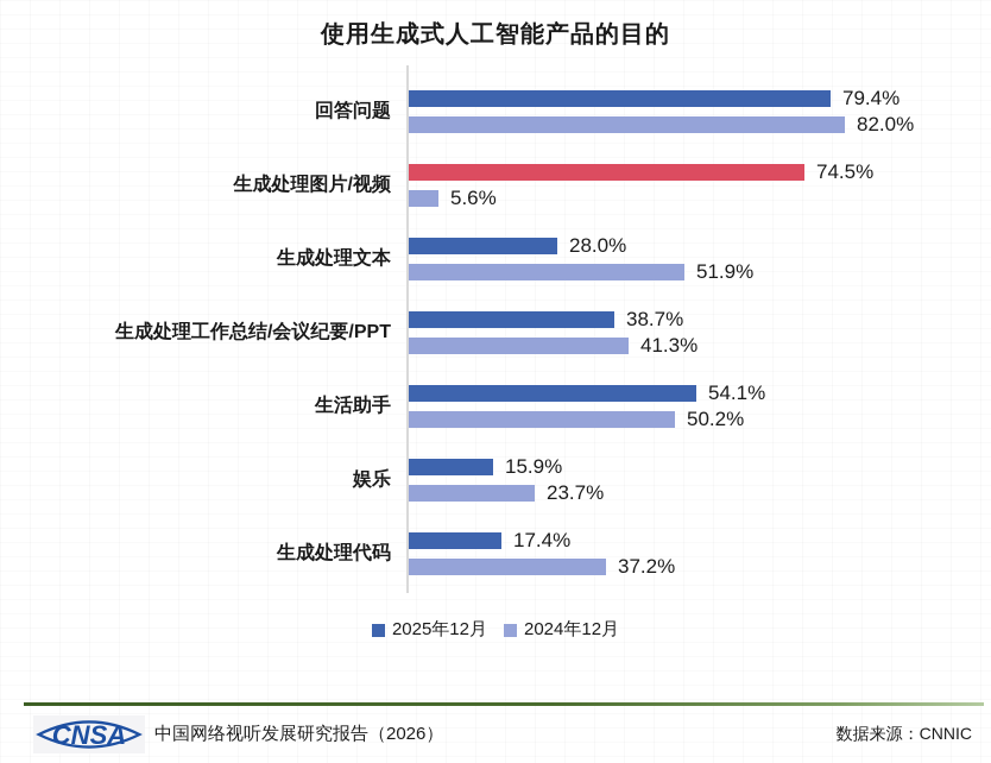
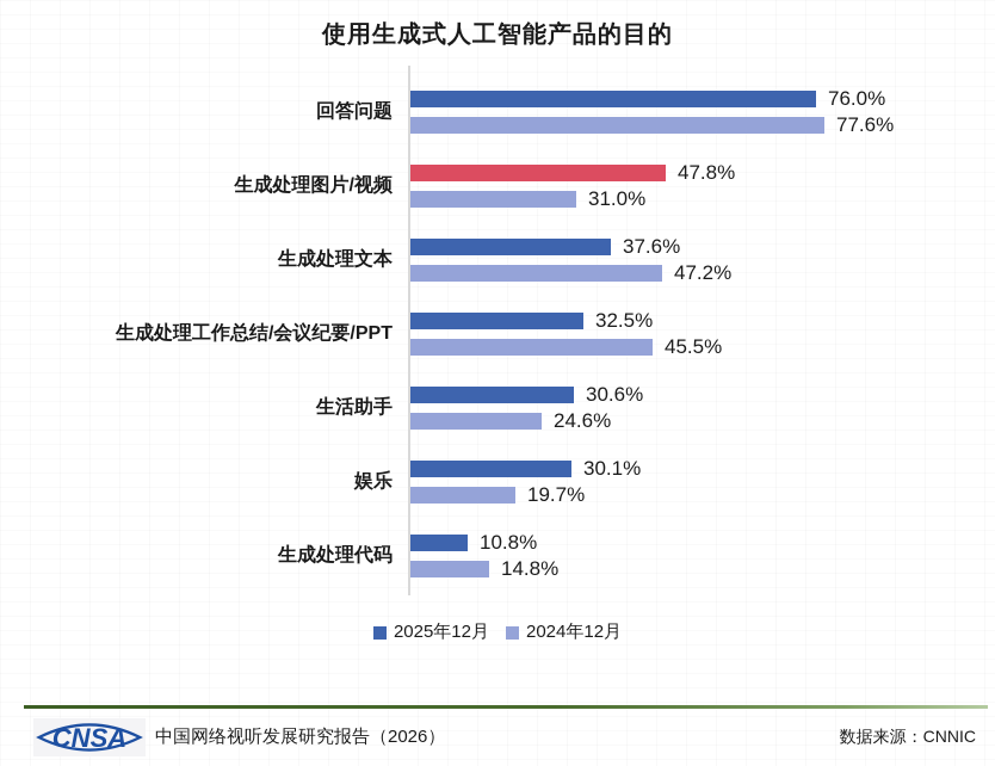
2025年12月/回答问题: 79.4% -> 76.0%
2024年12月/回答问题: 82.0% -> 77.6%
2025年12月/生成处理图片/视频: 74.5% -> 47.8%
2024年12月/生成处理图片/视频: 5.6% -> 31.0%
2025年12月/生成处理文本: 28.0% -> 37.6%
2024年12月/生成处理文本: 51.9% -> 47.2%
2025年12月/生成处理工作总结/会议纪要/PPT: 38.7% -> 32.5%
2024年12月/生成处理工作总结/会议纪要/PPT: 41.3% -> 45.5%
2025年12月/生活助手: 54.1% -> 30.6%
2024年12月/生活助手: 50.2% -> 24.6%
2025年12月/娱乐: 15.9% -> 30.1%
2024年12月/娱乐: 23.7% -> 19.7%
2025年12月/生成处理代码: 17.4% -> 10.8%
2024年12月/生成处理代码: 37.2% -> 14.8%
